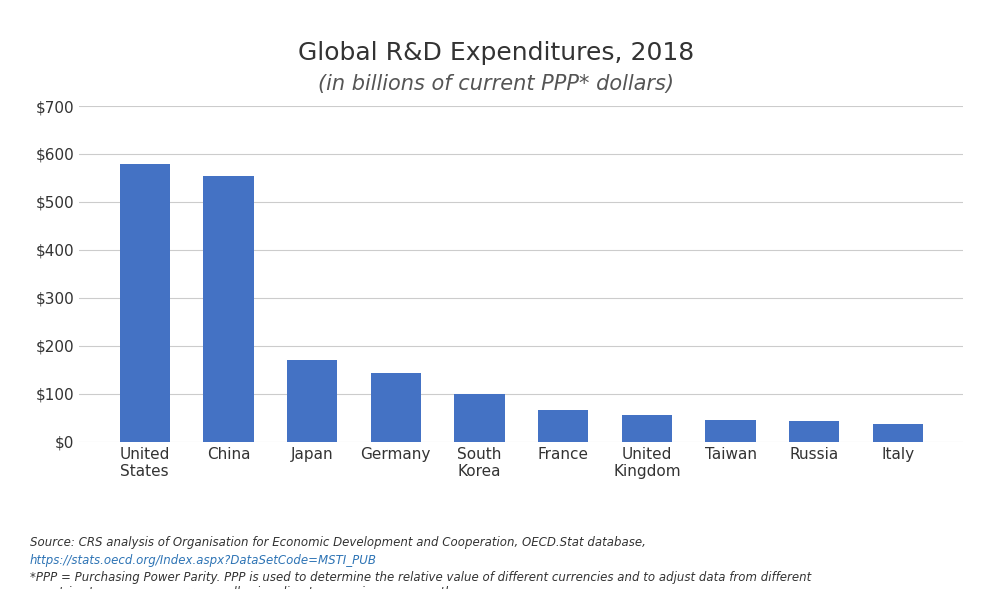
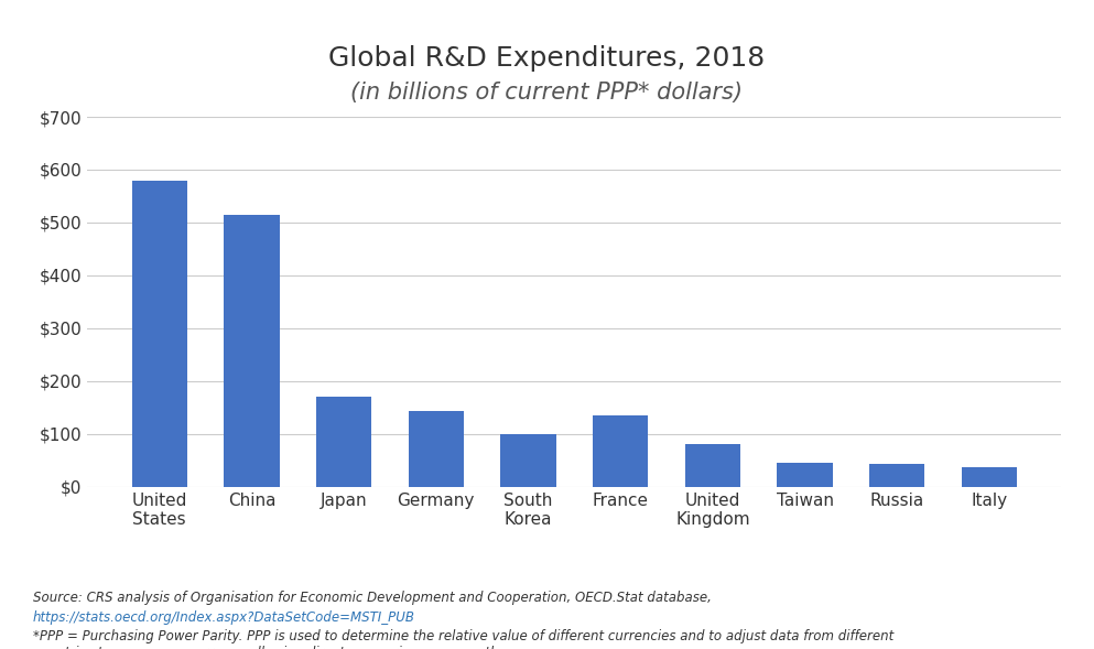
China: $554 -> $515
France: $67 -> $135
United Kingdom: $55 -> $80
